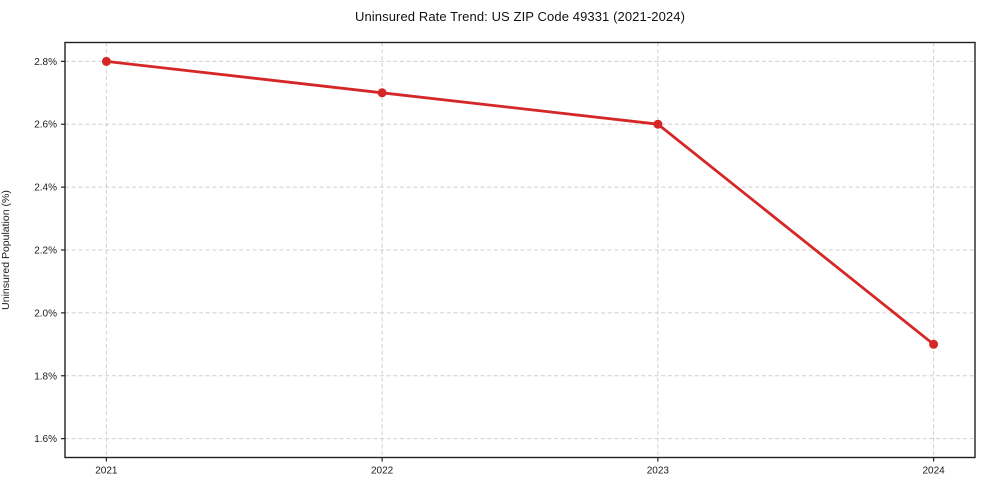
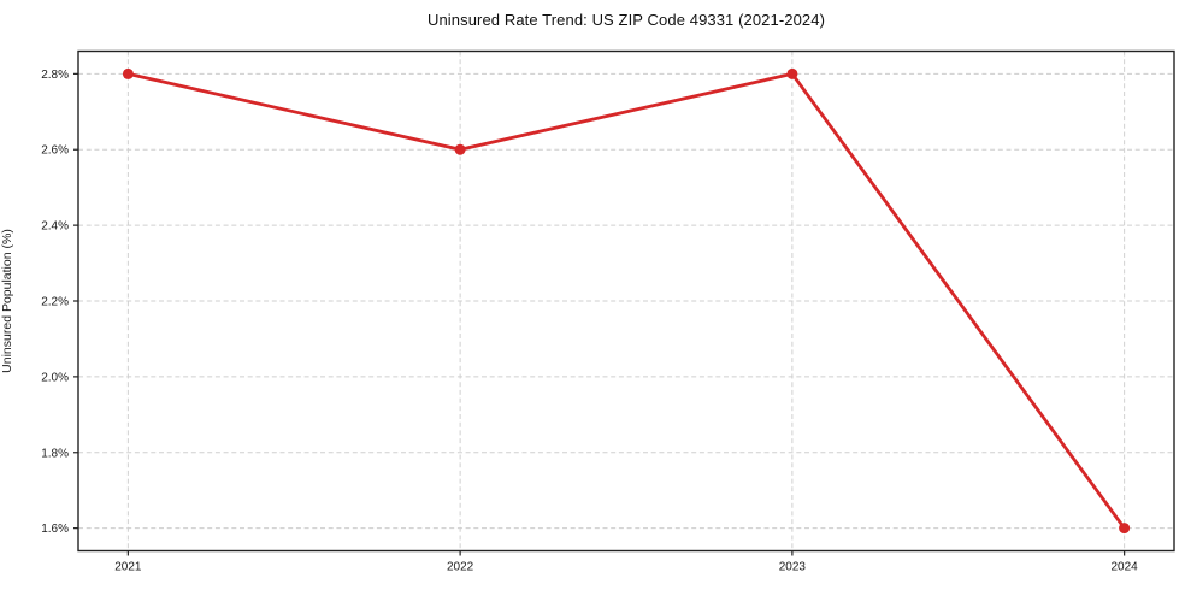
2022: 2.7% -> 2.6%
2023: 2.6% -> 2.8%
2024: 1.9% -> 1.6%
